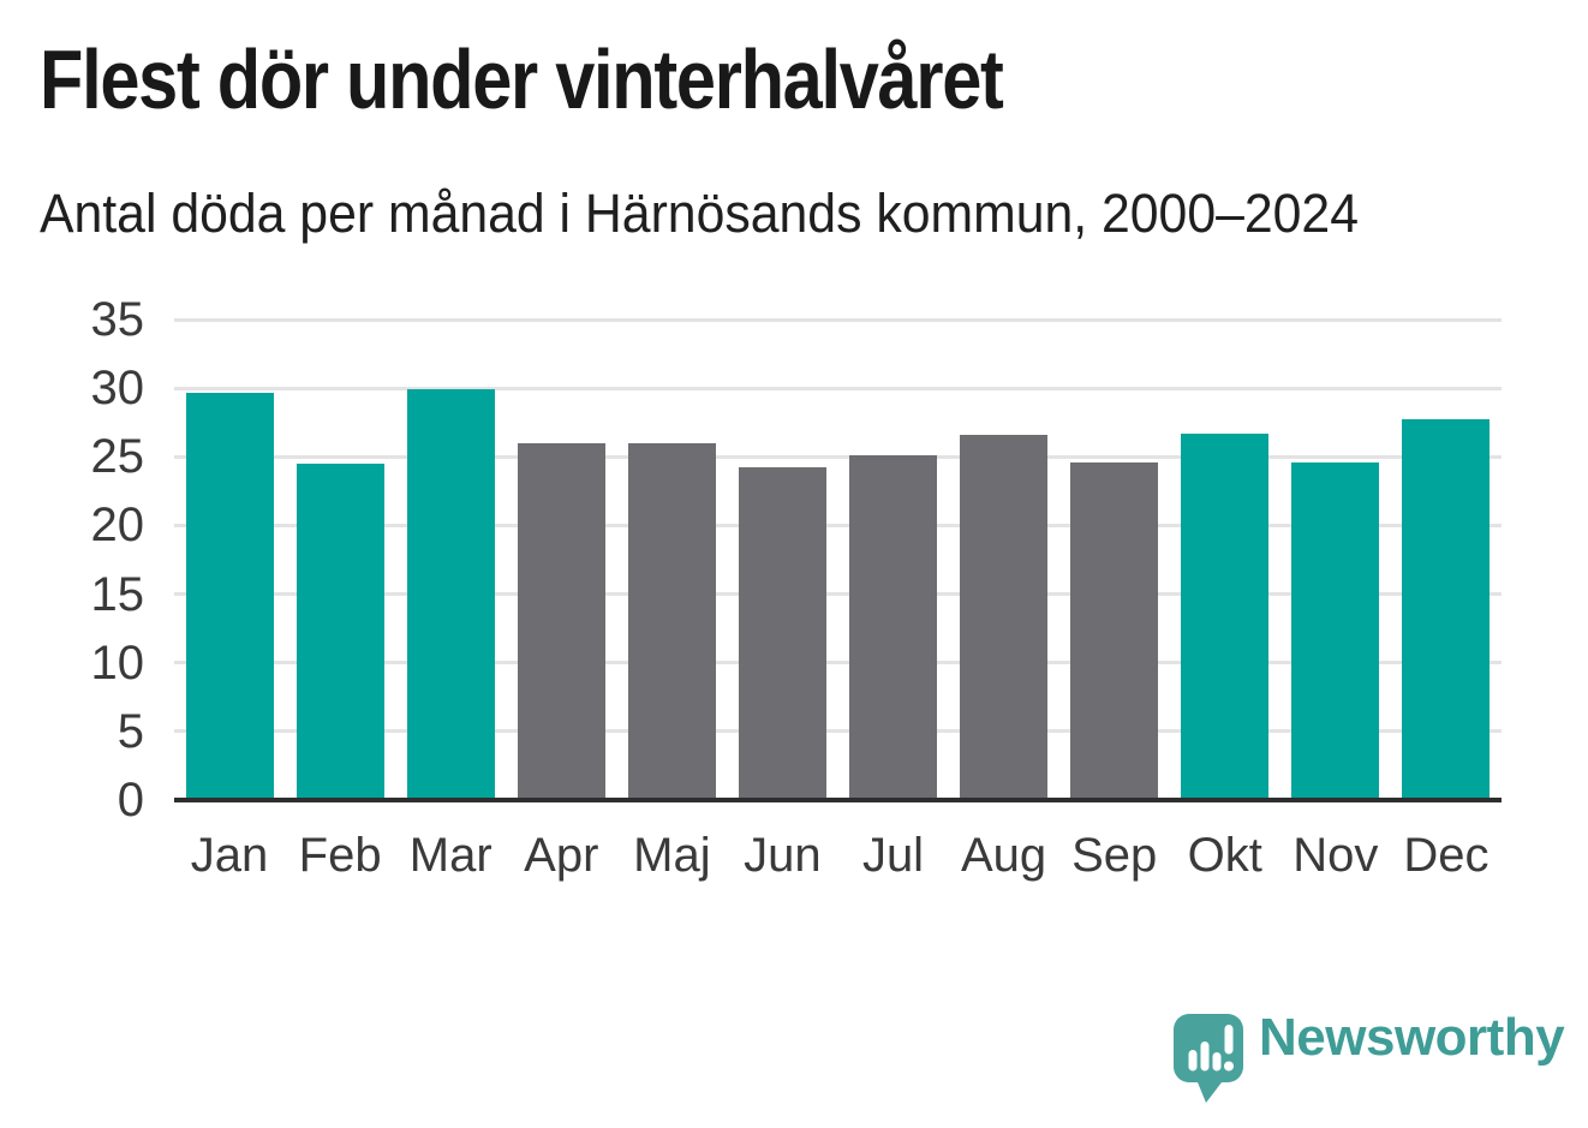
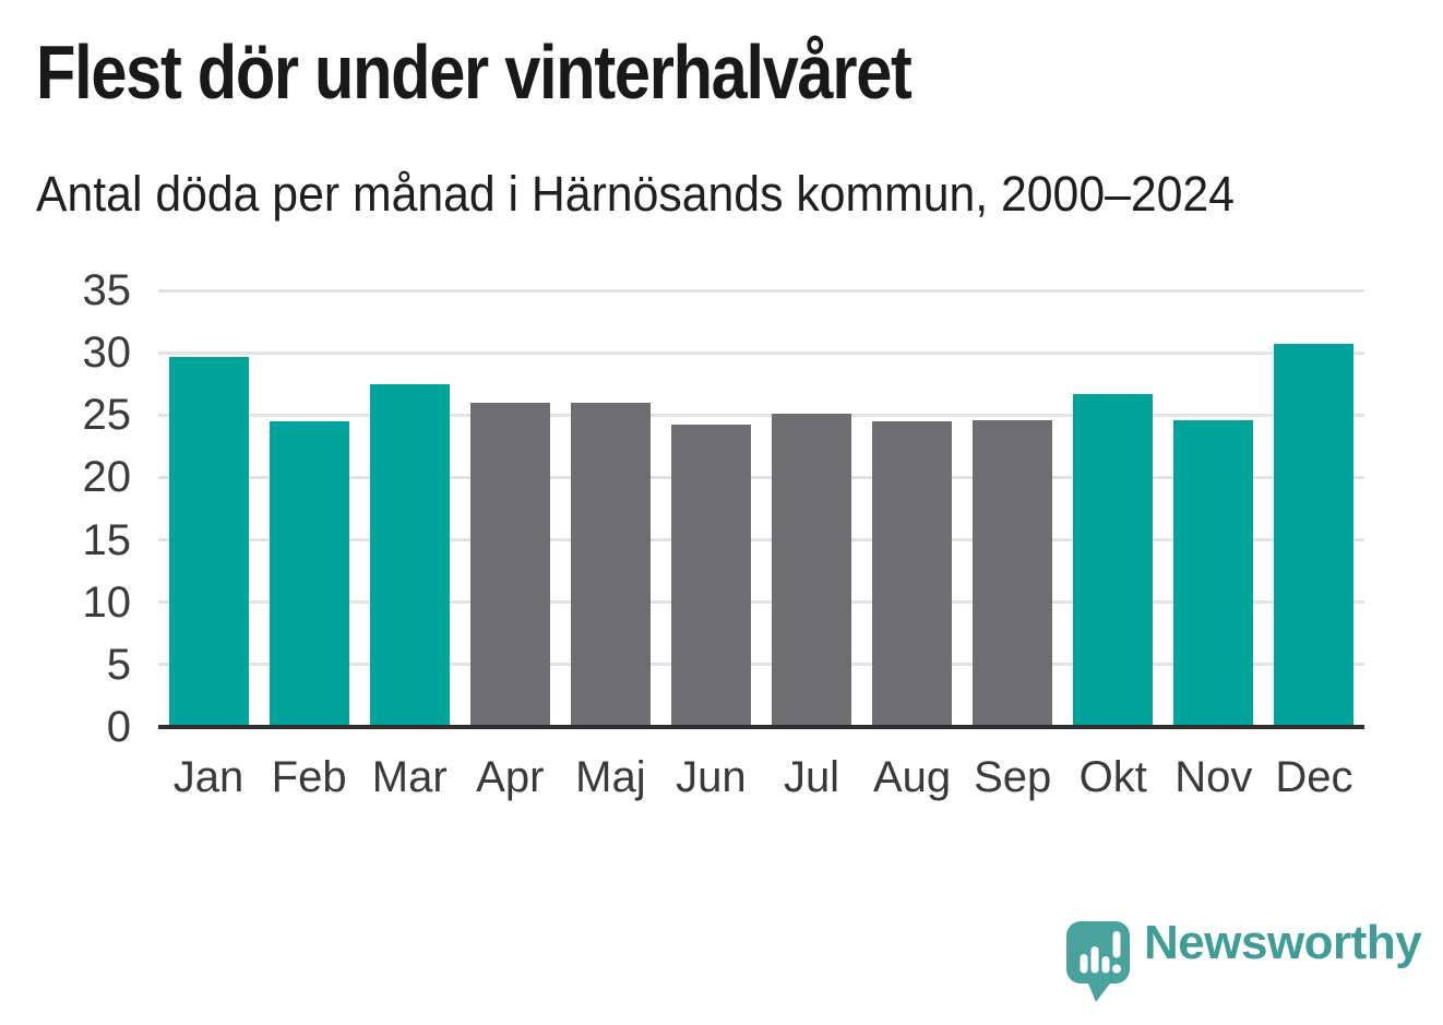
Mar: 29.9 -> 27.5
Aug: 26.6 -> 24.5
Dec: 27.7 -> 30.7
